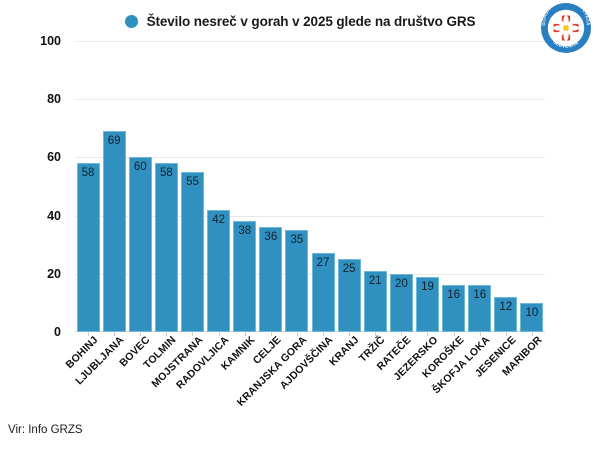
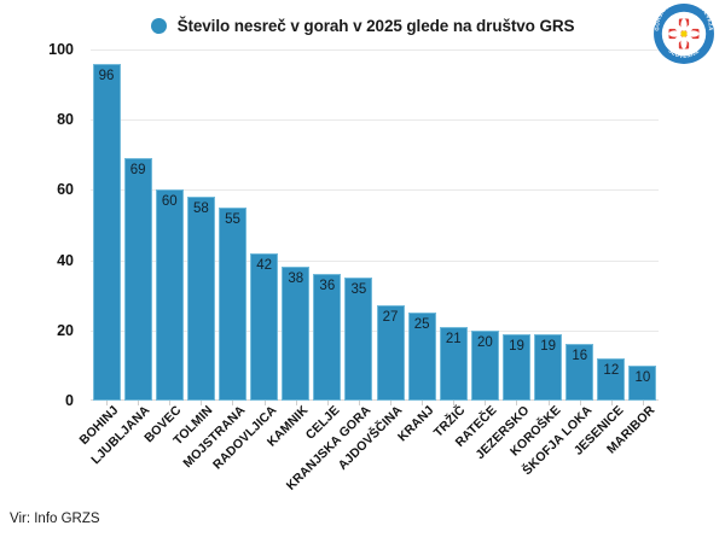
BOHINJ: 58 -> 96
KOROŠKE: 16 -> 19
